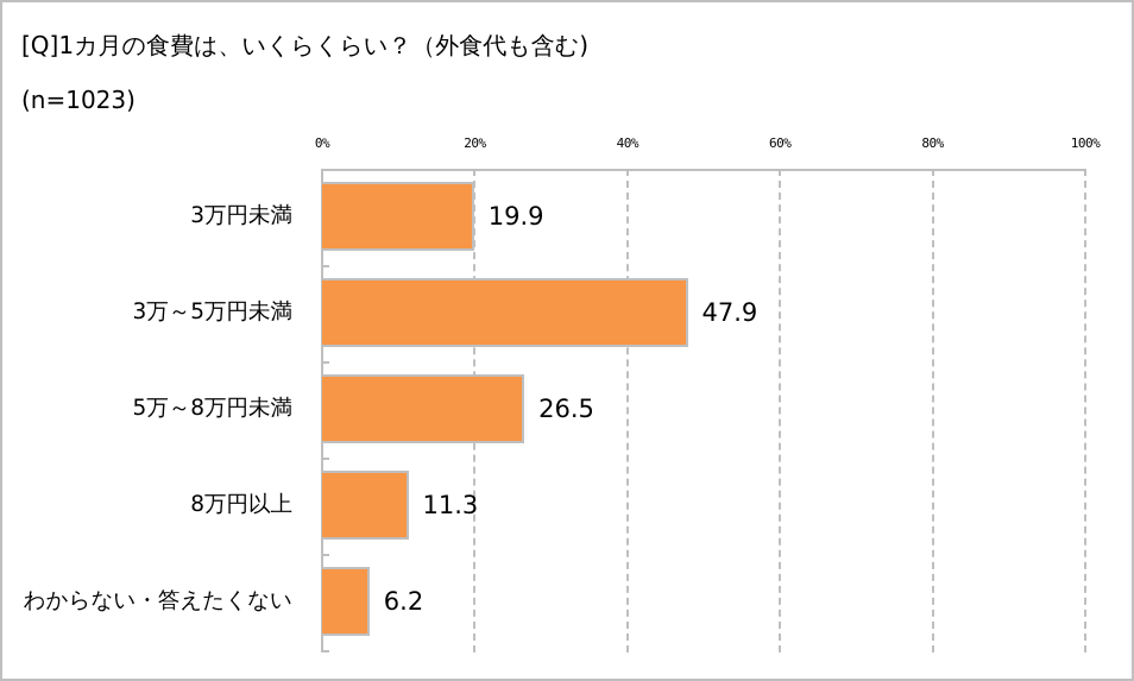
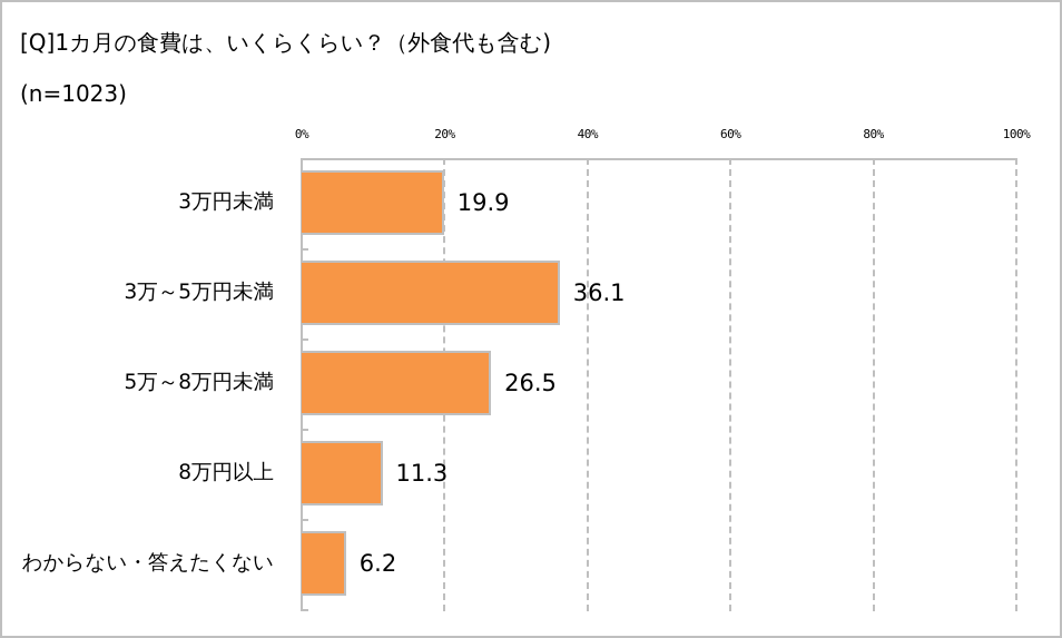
3万～5万円未満: 47.9 -> 36.1
